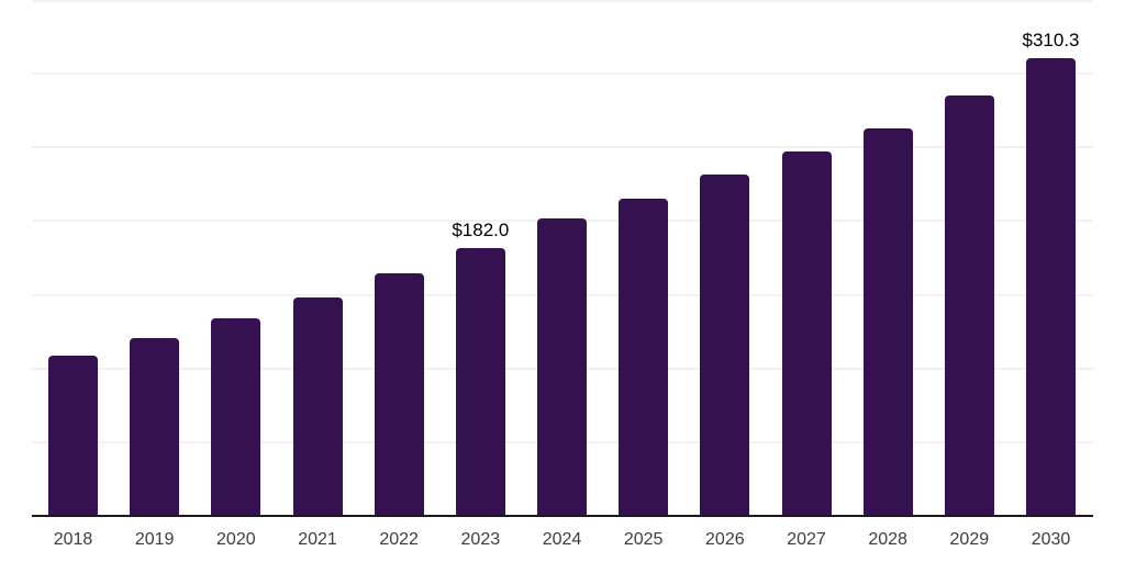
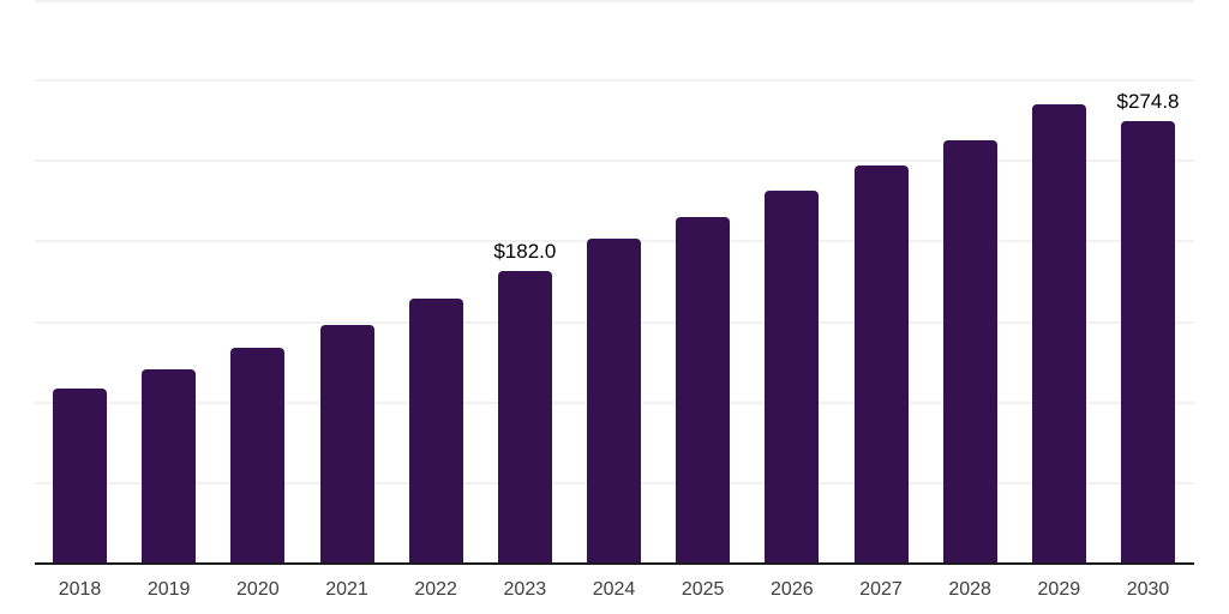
2030: $310.3 -> $274.8
